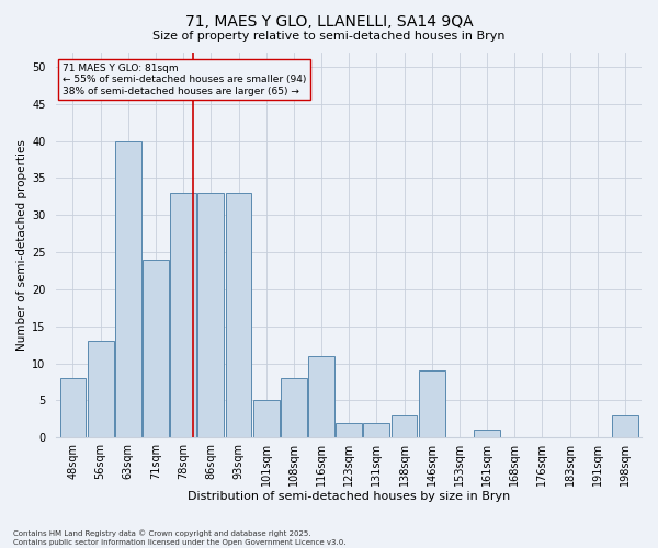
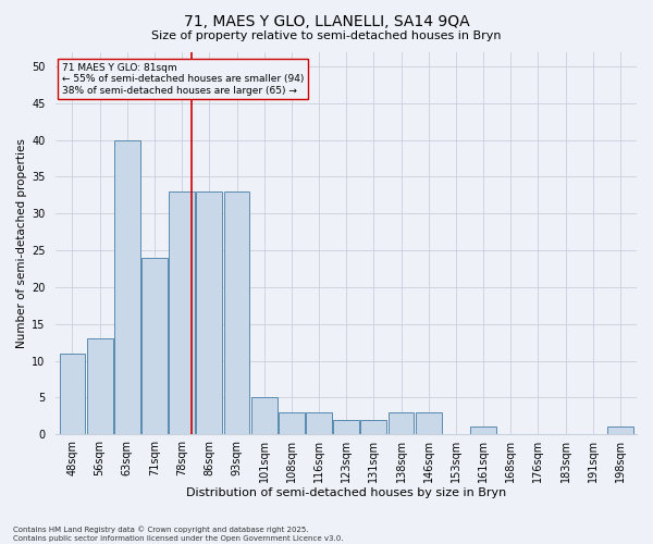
48sqm: 8 -> 11
108sqm: 8 -> 3
116sqm: 11 -> 3
146sqm: 9 -> 3
198sqm: 3 -> 1
